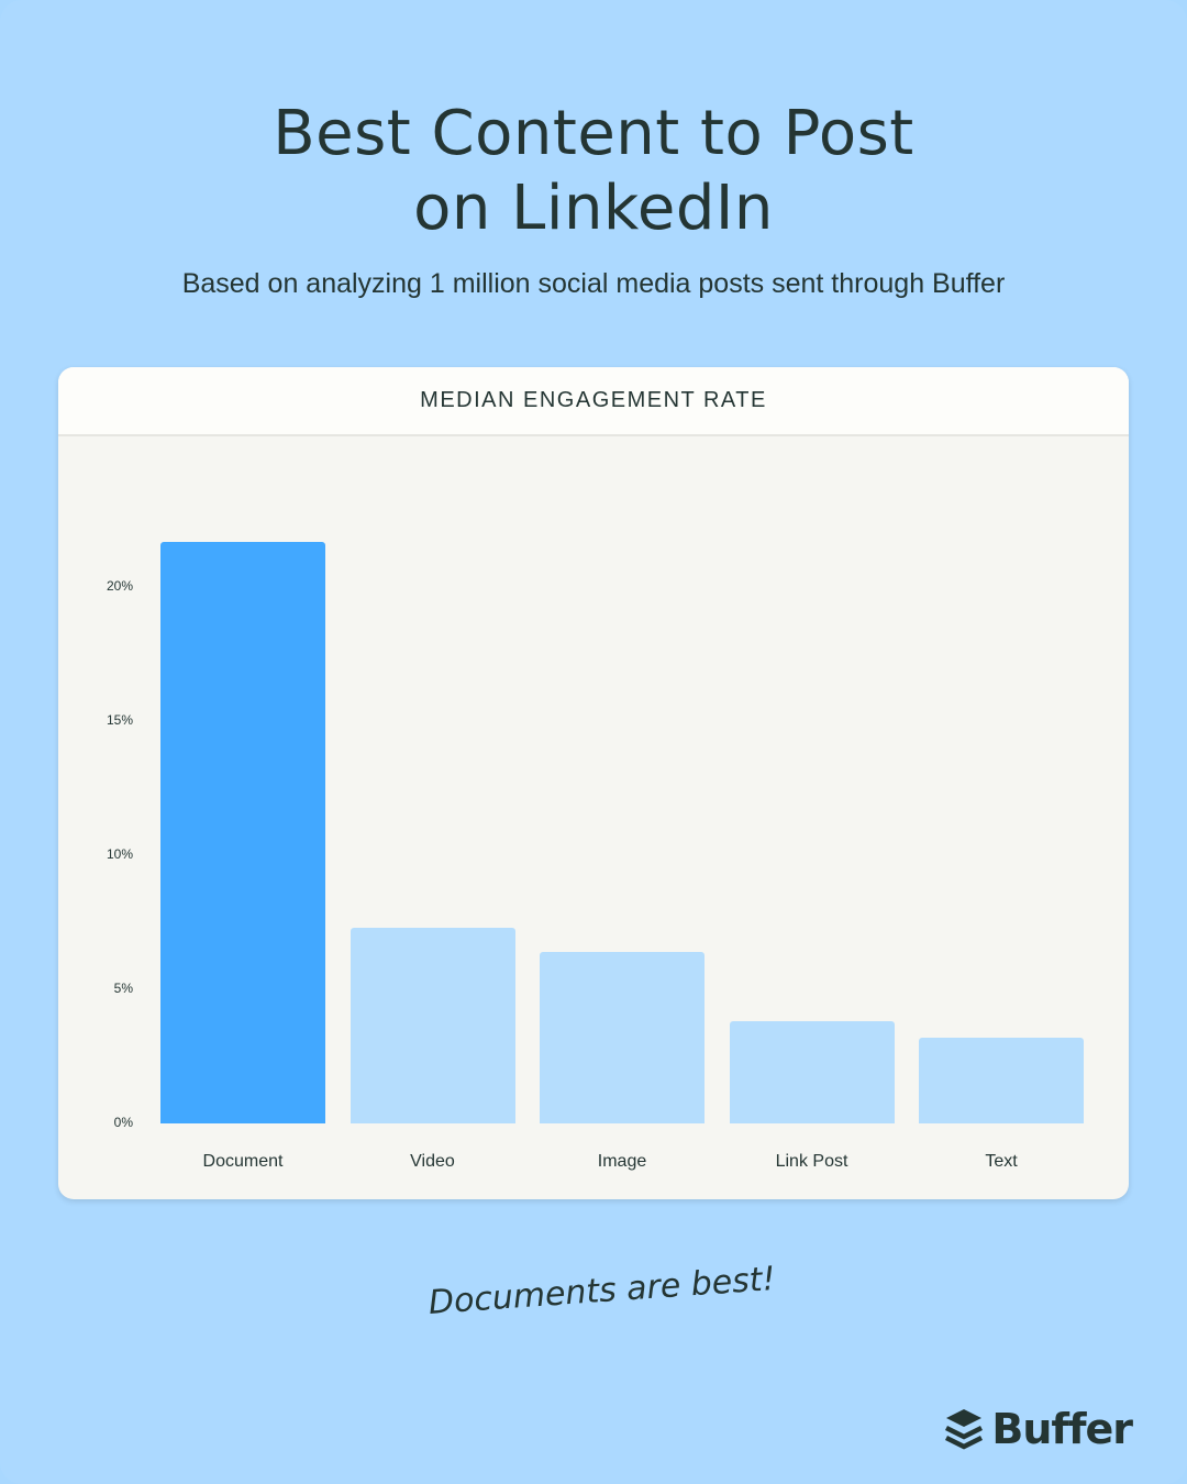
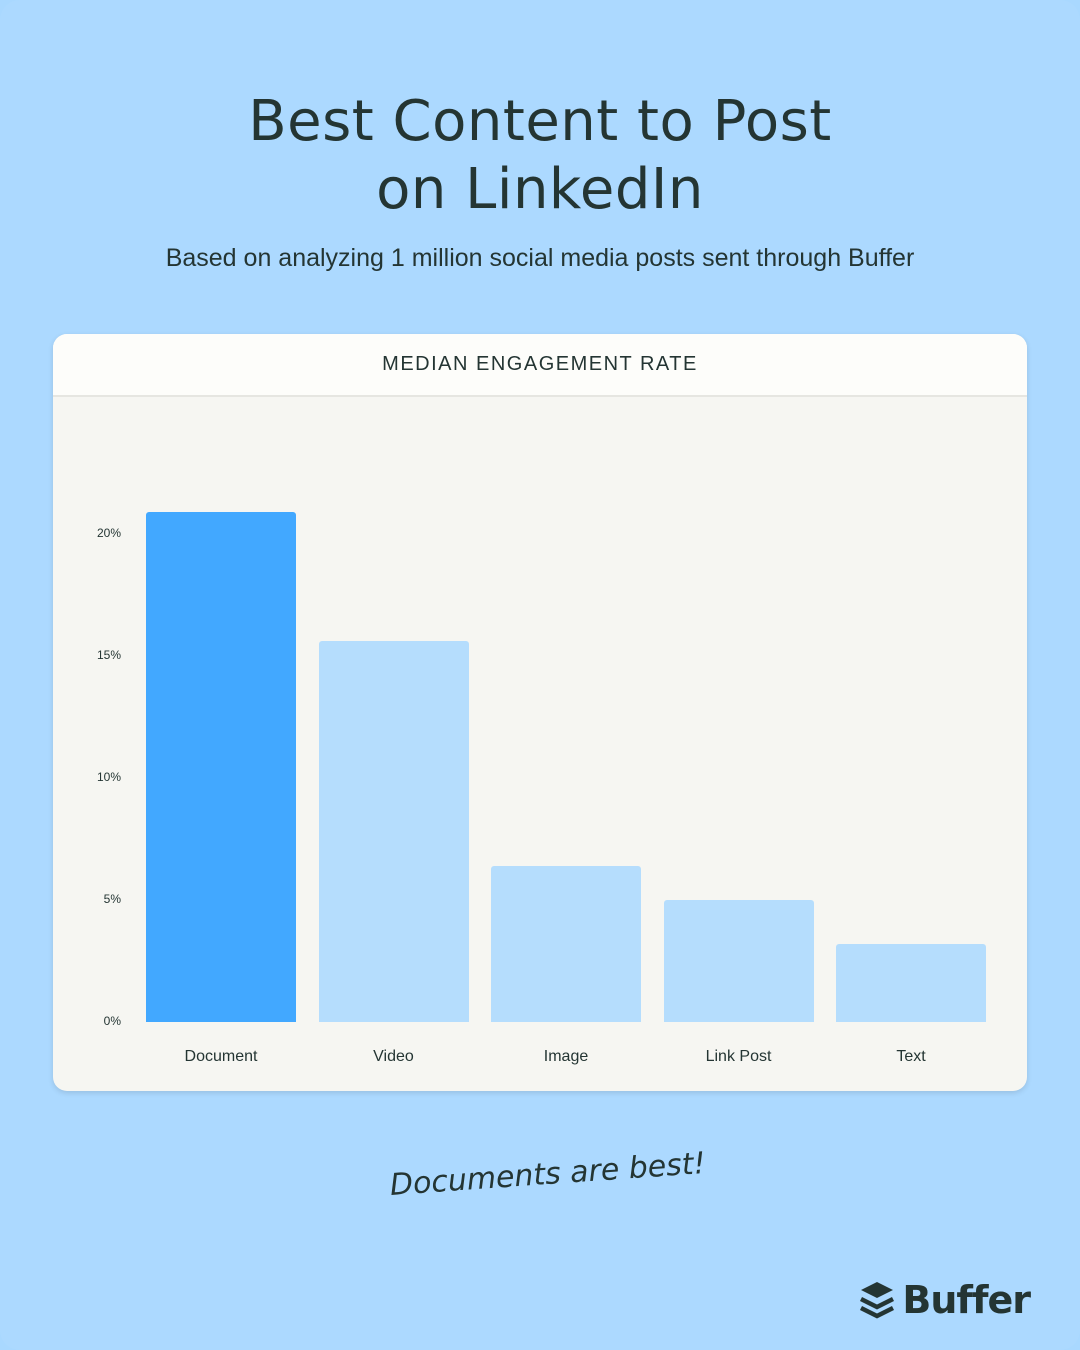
Document: 21.7% -> 20.9%
Video: 7.3% -> 15.6%
Link Post: 3.8% -> 5.0%
